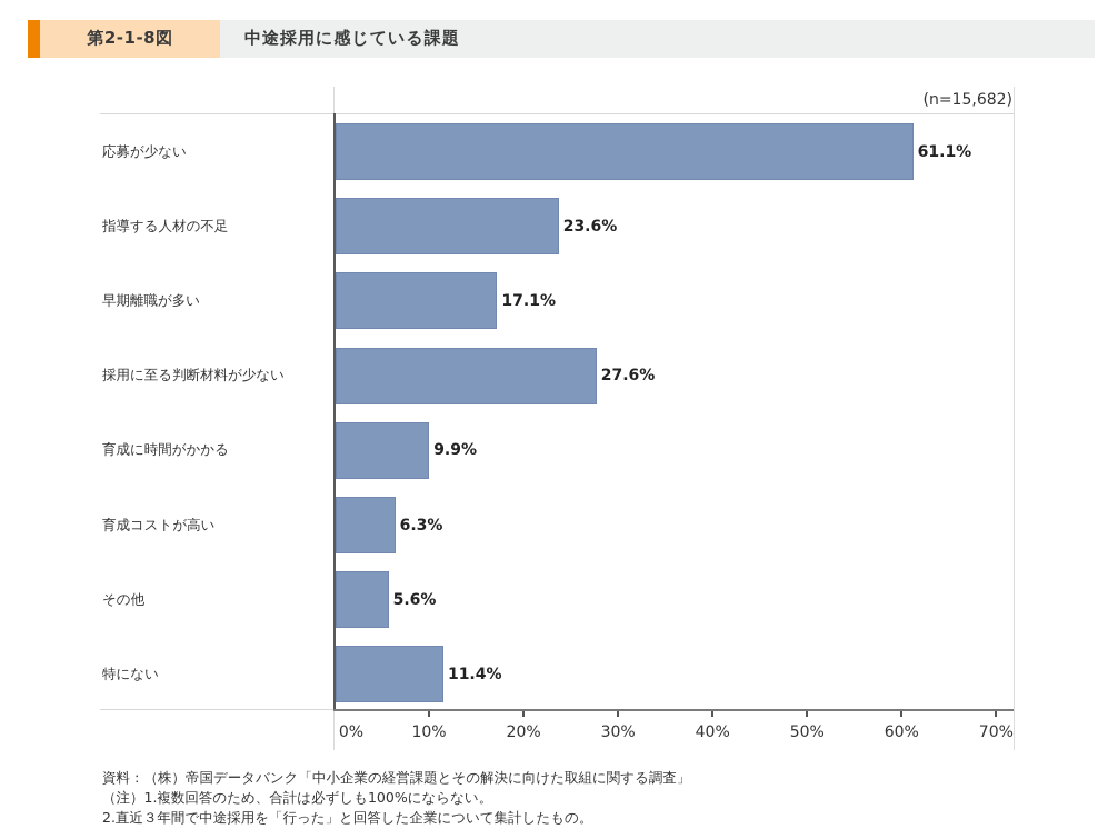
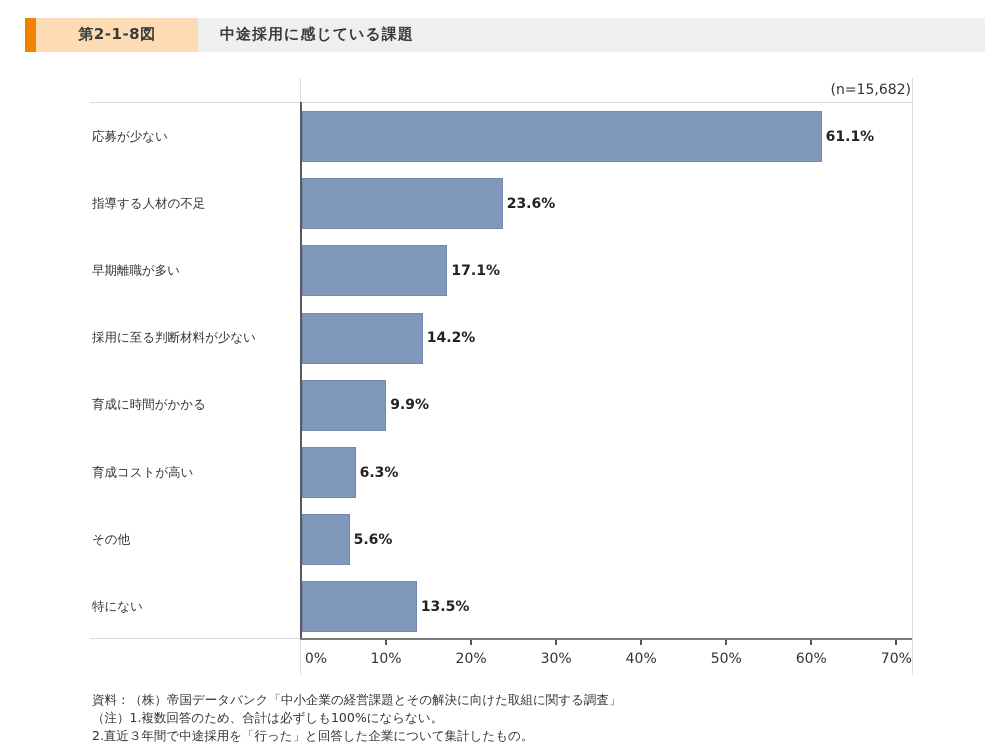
採用に至る判断材料が少ない: 27.6% -> 14.2%
特にない: 11.4% -> 13.5%
